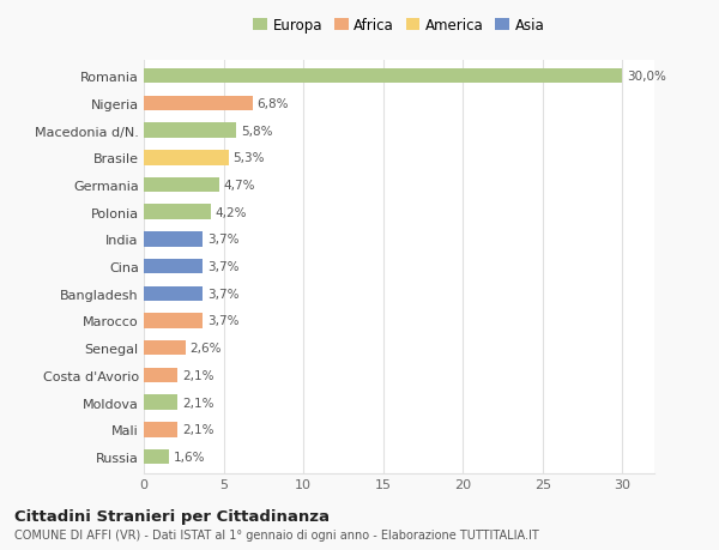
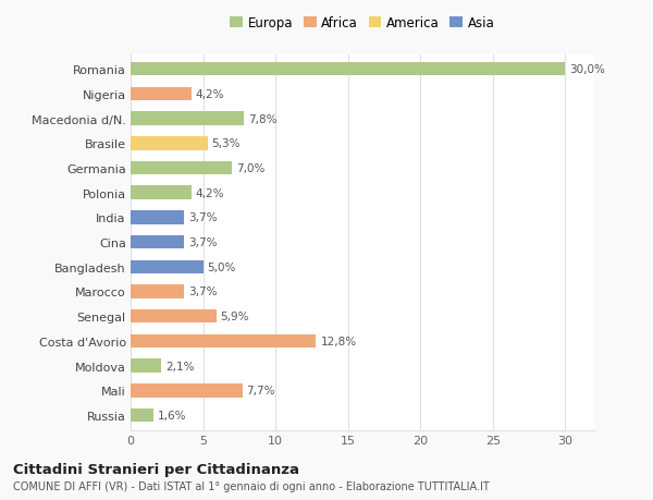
Nigeria: 6,8% -> 4,2%
Macedonia d/N.: 5,8% -> 7,8%
Germania: 4,7% -> 7,0%
Bangladesh: 3,7% -> 5,0%
Senegal: 2,6% -> 5,9%
Costa d'Avorio: 2,1% -> 12,8%
Mali: 2,1% -> 7,7%
